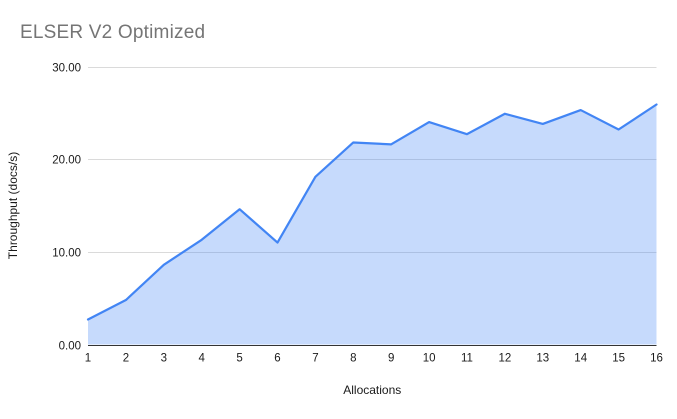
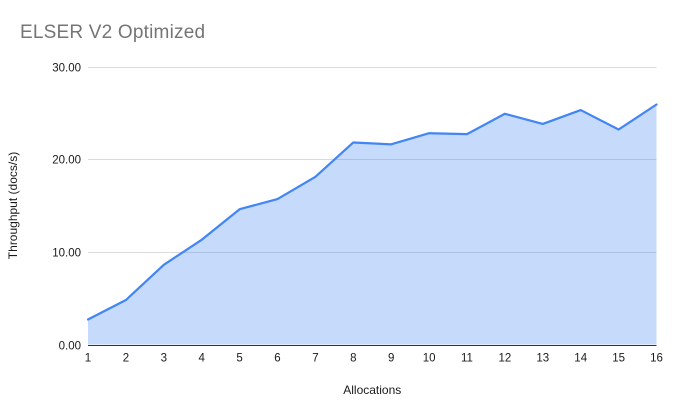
6: 11 -> 16
10: 24 -> 23
